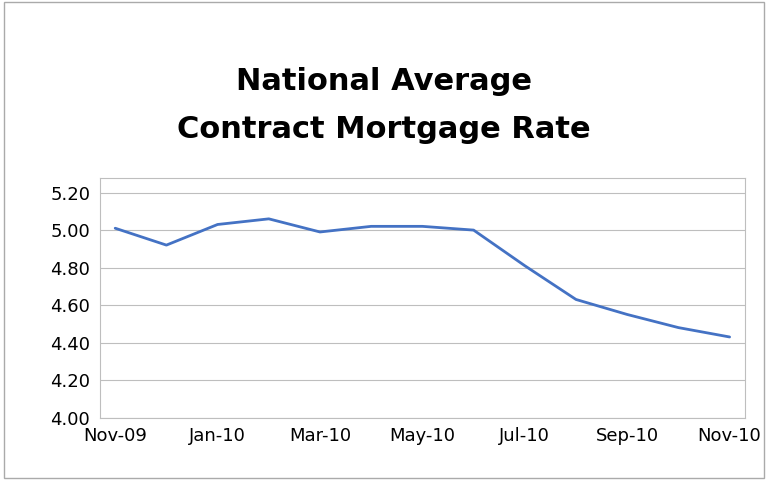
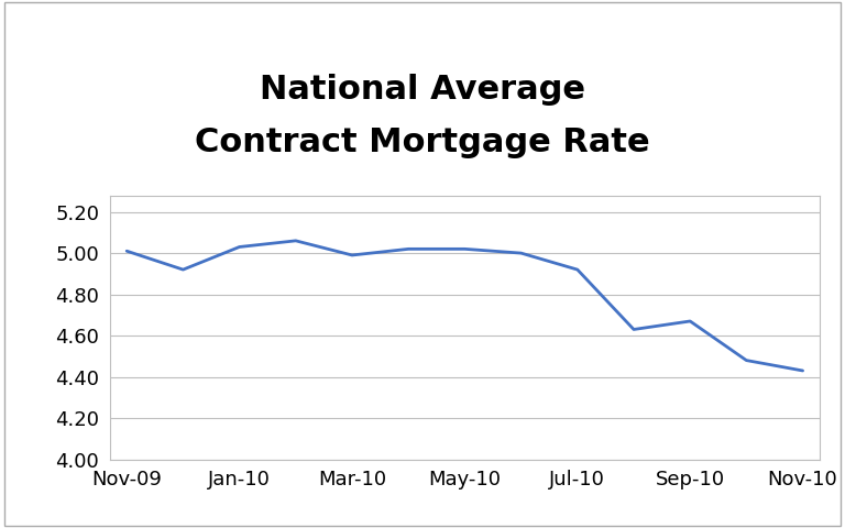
Jul-10: 4.81 -> 4.92
Sep-10: 4.55 -> 4.67
